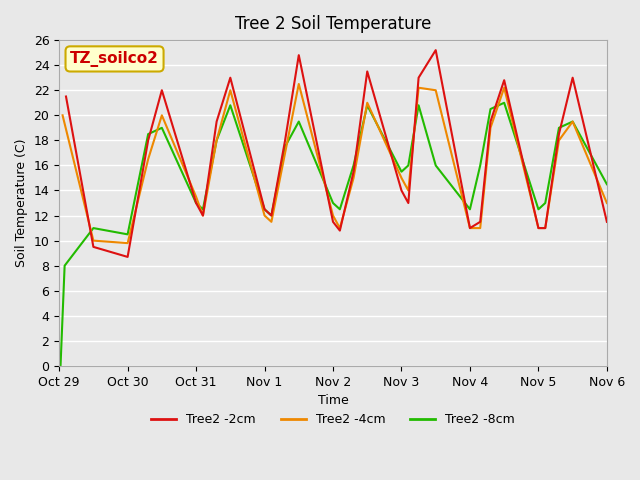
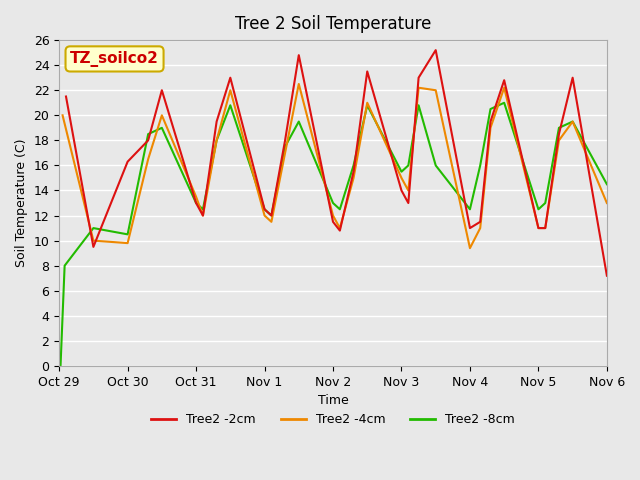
Tree2 -2cm/Oct 30: 8.7 -> 16.3
Tree2 -4cm/Nov 4: 11.0 -> 9.4
Tree2 -2cm/Nov 6: 11.5 -> 7.2
